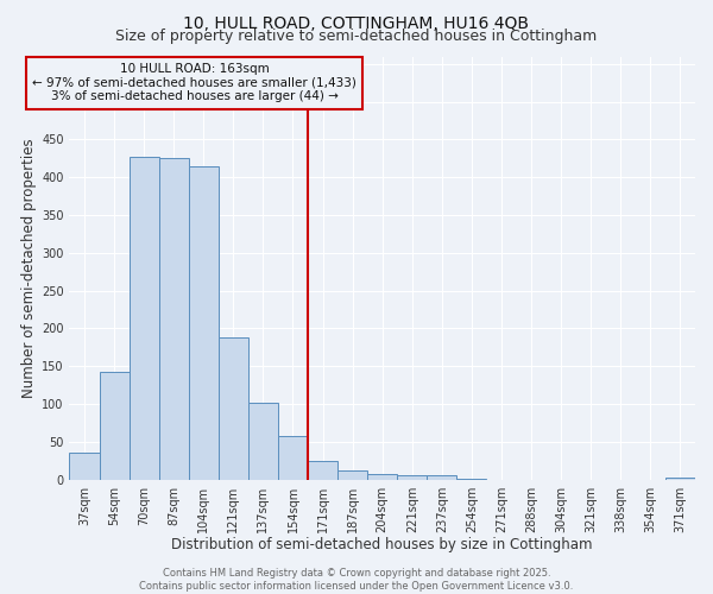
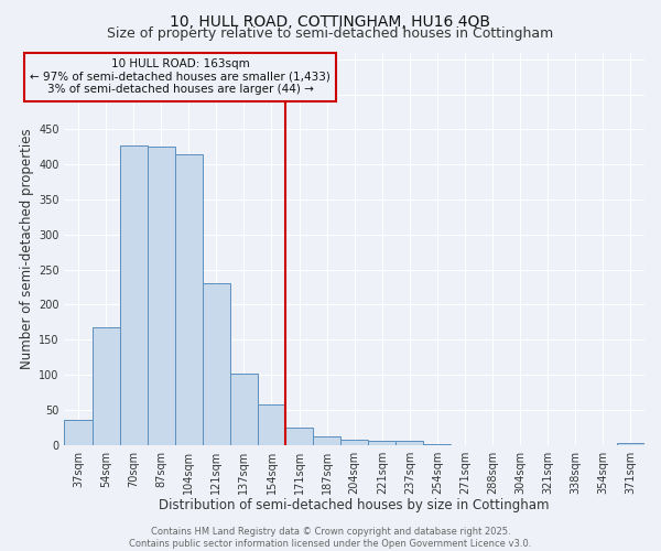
54sqm: 142 -> 168
121sqm: 188 -> 230
